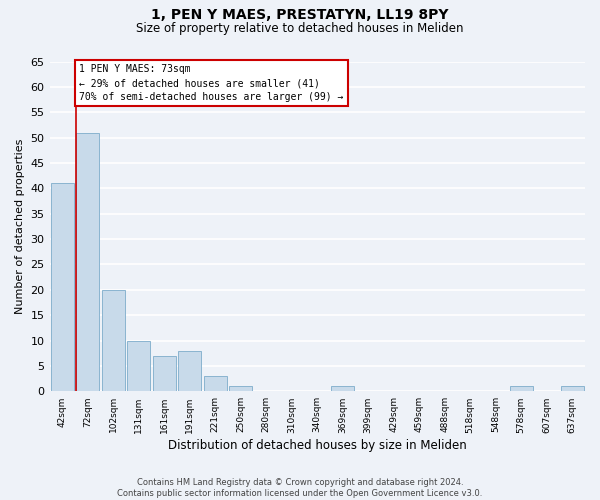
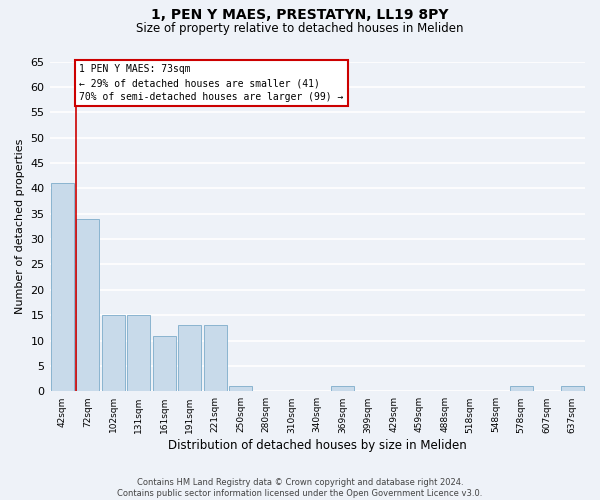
72sqm: 51 -> 34
102sqm: 20 -> 15
131sqm: 10 -> 15
161sqm: 7 -> 11
191sqm: 8 -> 13
221sqm: 3 -> 13
